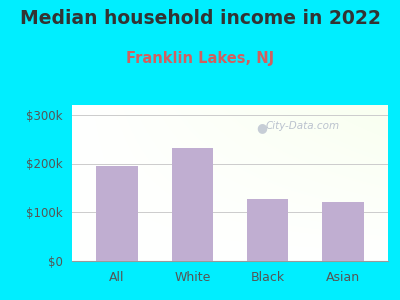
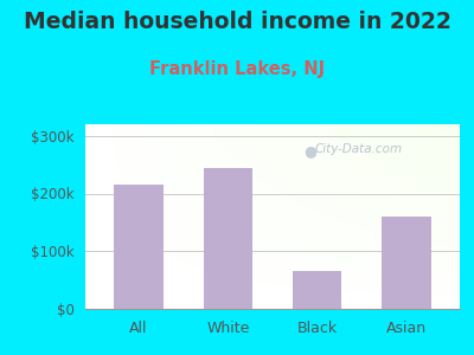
All: $195k -> $215k
White: $232k -> $245k
Black: $128k -> $65k
Asian: $122k -> $160k
